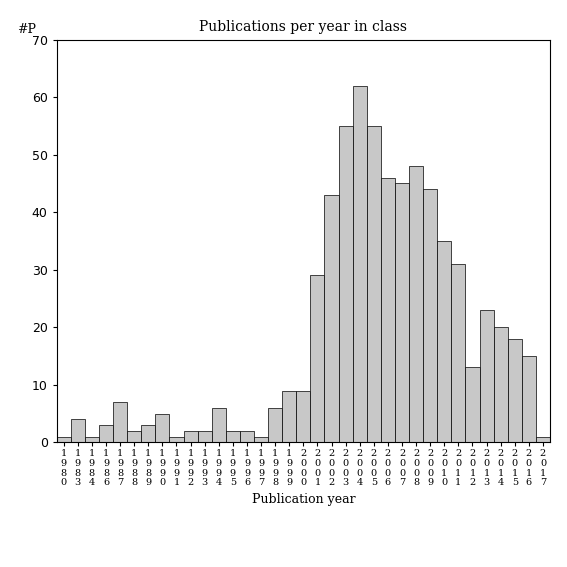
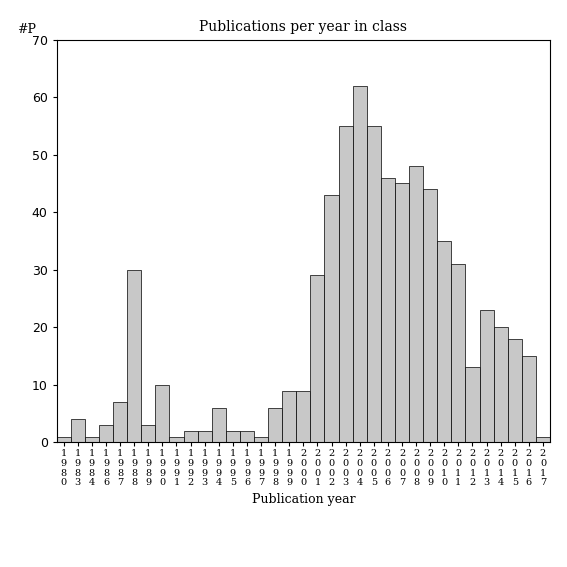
1 9 8 8: 2 -> 30
1 9 9 0: 5 -> 10
